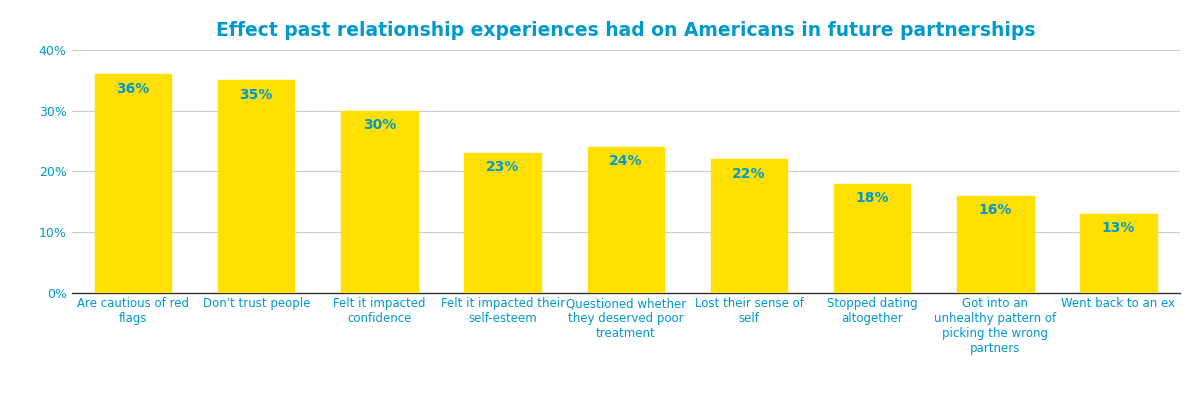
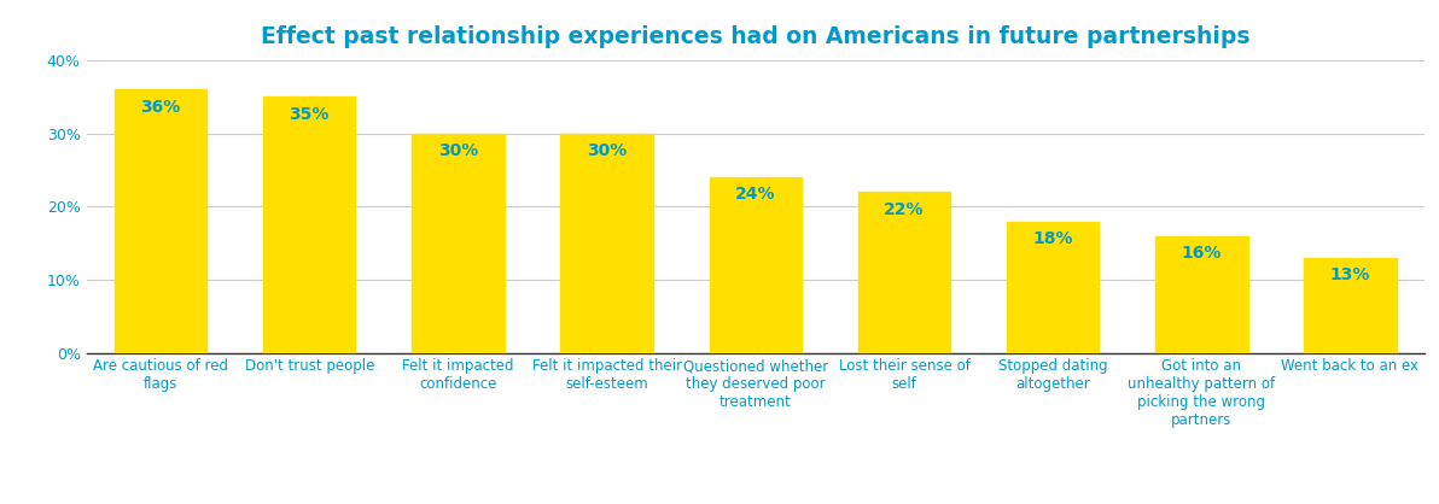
Felt it impacted their self-esteem: 23% -> 30%
